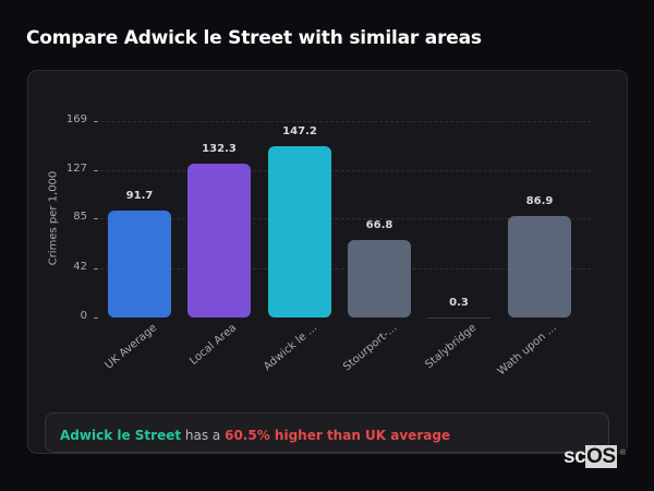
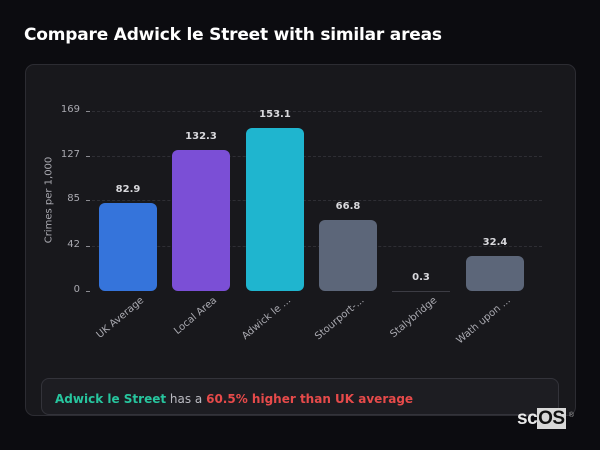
UK Average: 91.7 -> 82.9
Adwick le ...: 147.2 -> 153.1
Wath upon ...: 86.9 -> 32.4
